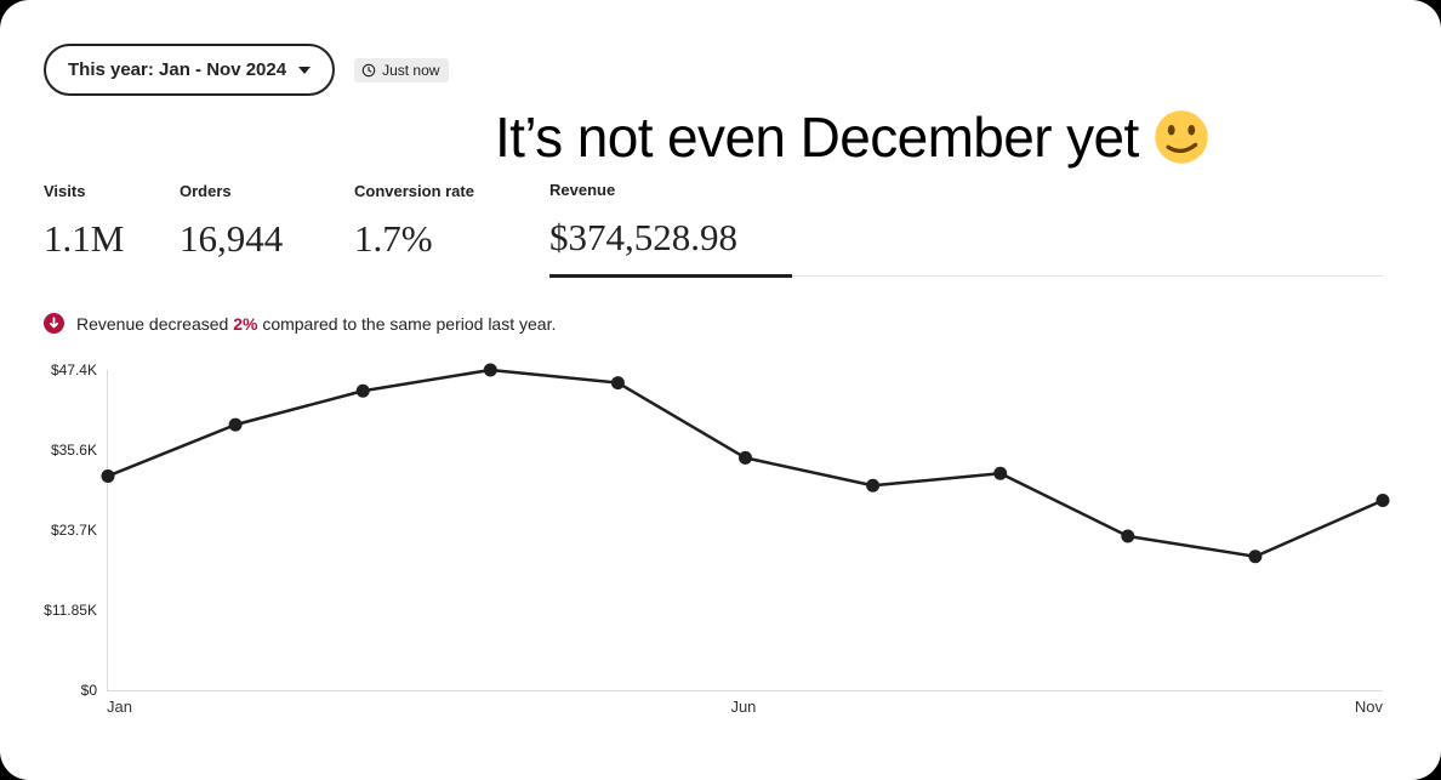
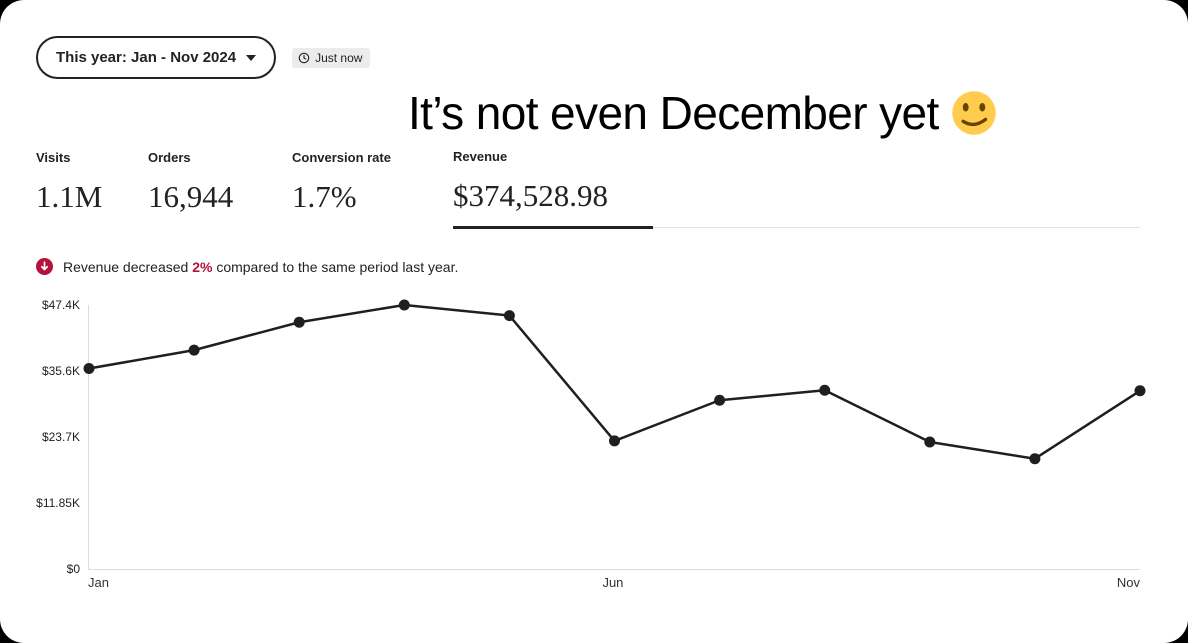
Jan: $32K -> $36K
Jun: $34K -> $23K
Nov: $28K -> $32K
